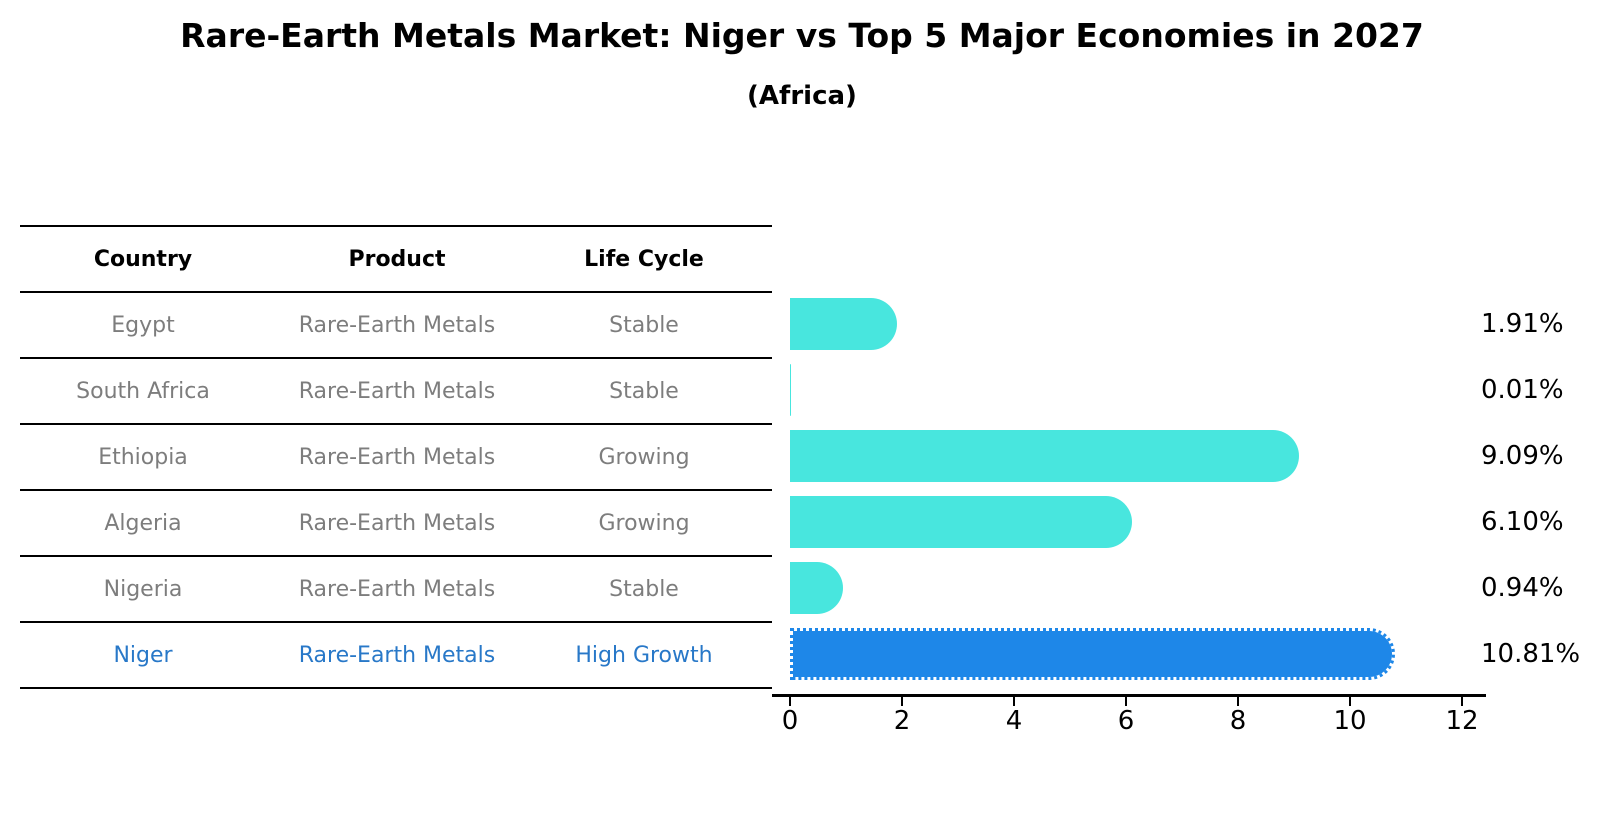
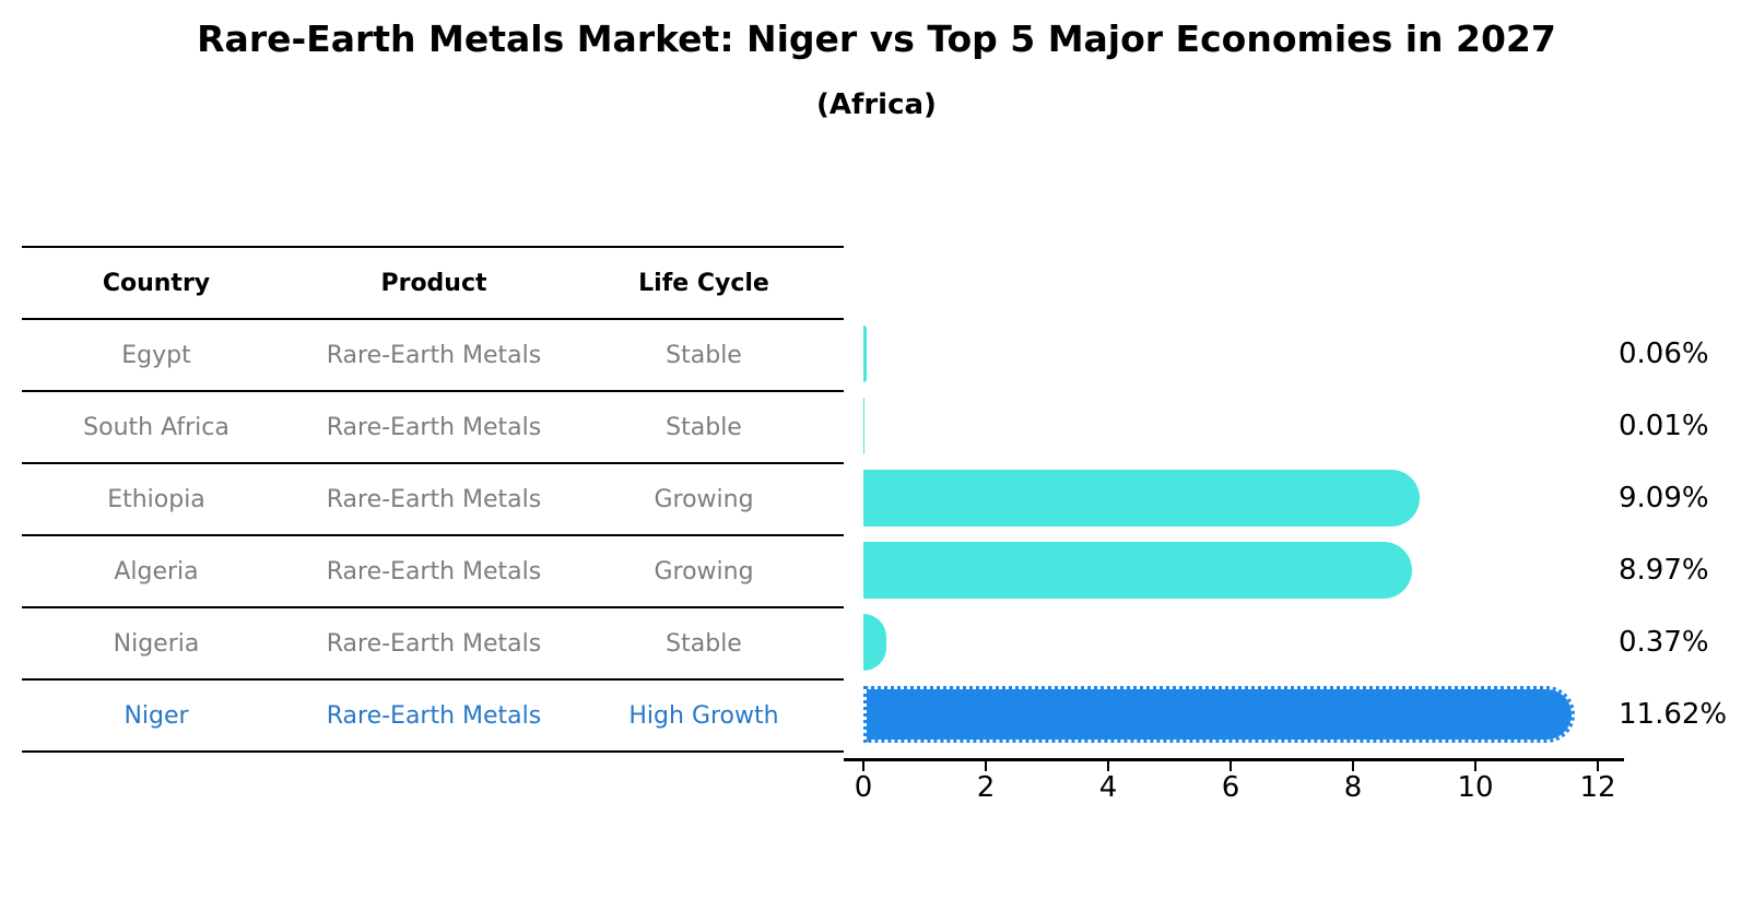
Egypt: 1.91% -> 0.06%
Algeria: 6.10% -> 8.97%
Nigeria: 0.94% -> 0.37%
Niger: 10.81% -> 11.62%
